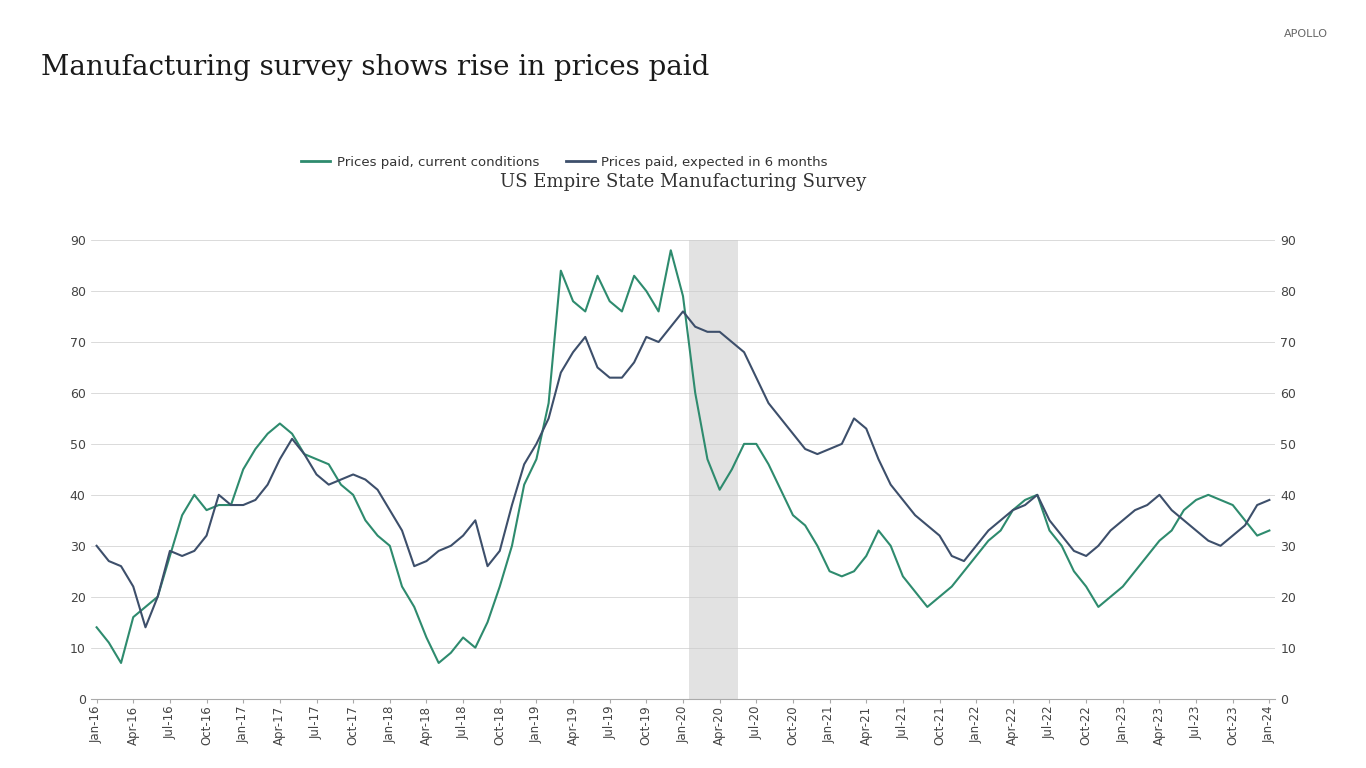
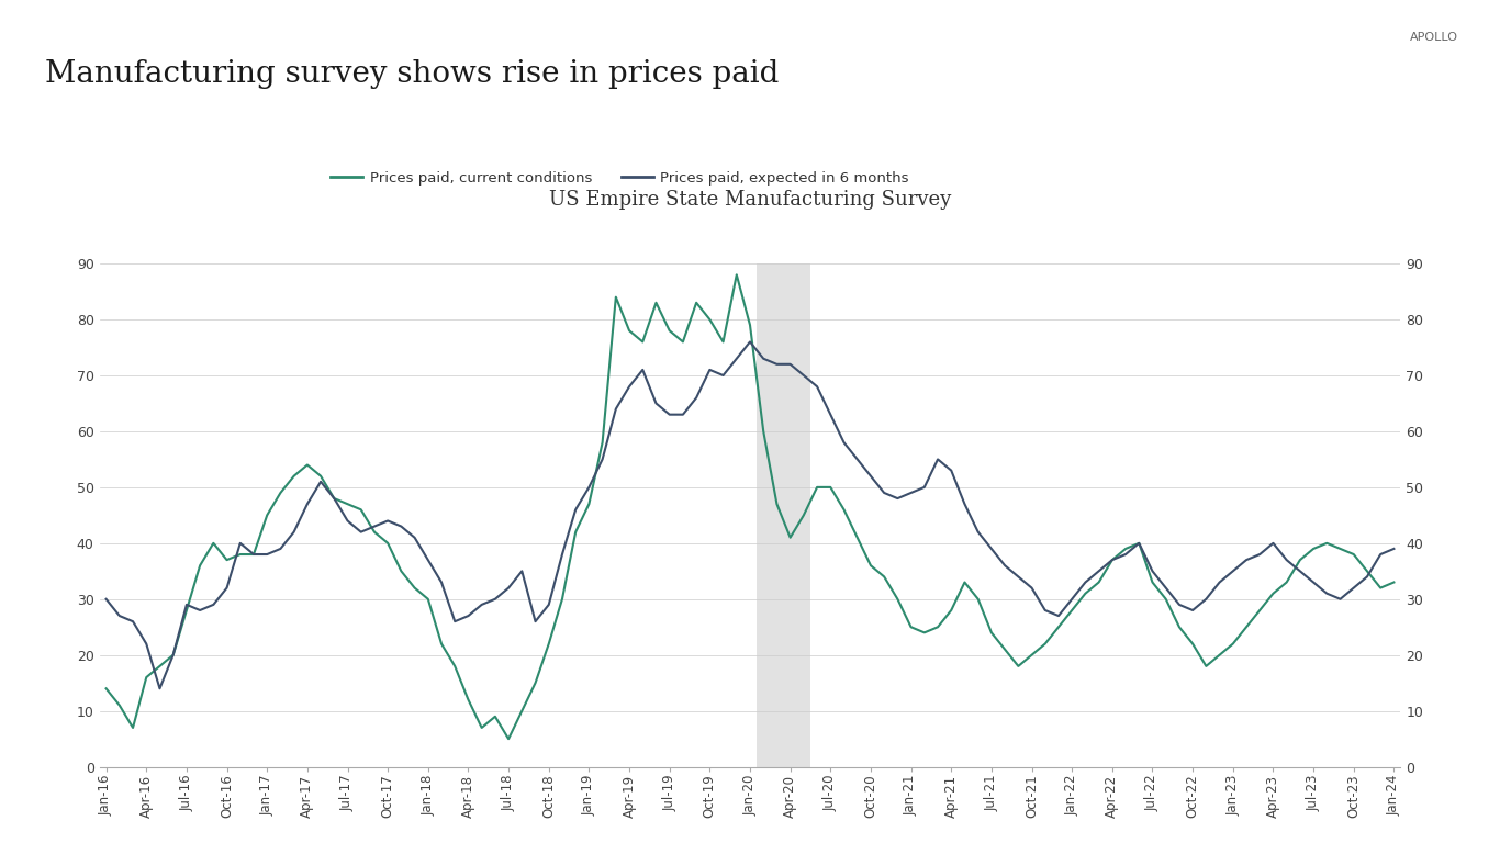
Prices paid, current conditions/Jul-18: 12 -> 5
